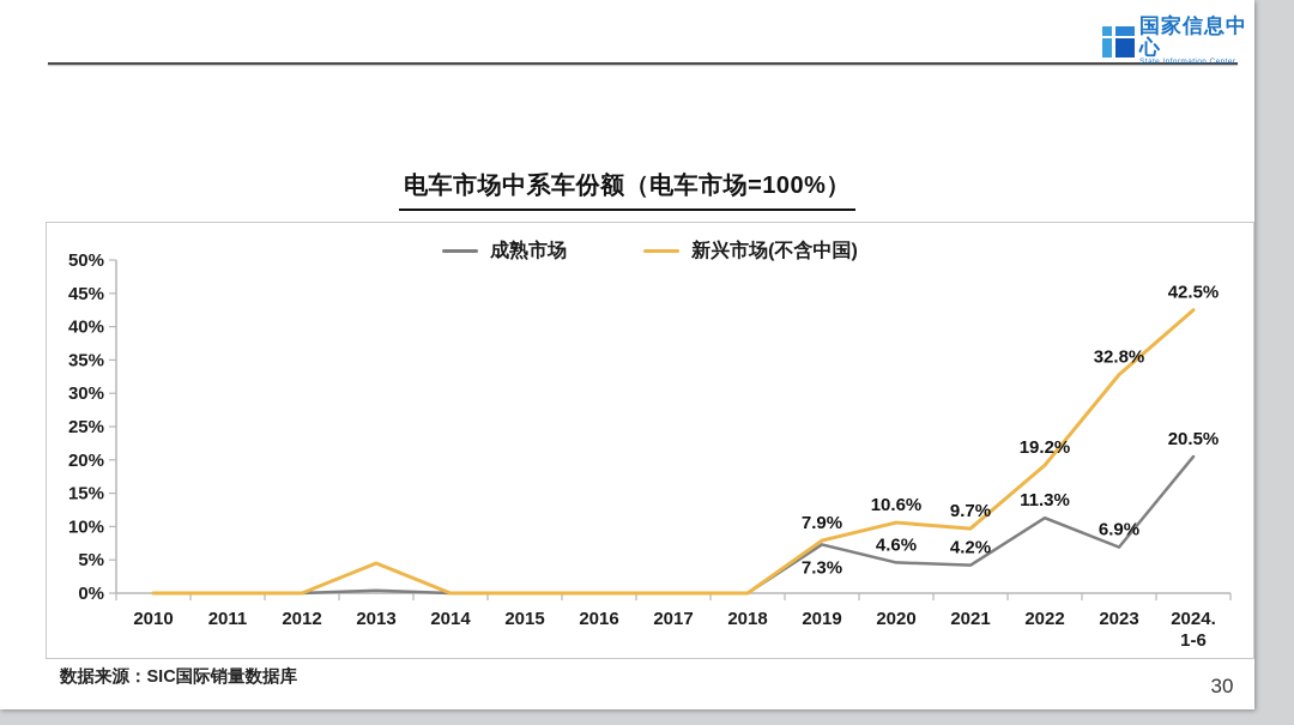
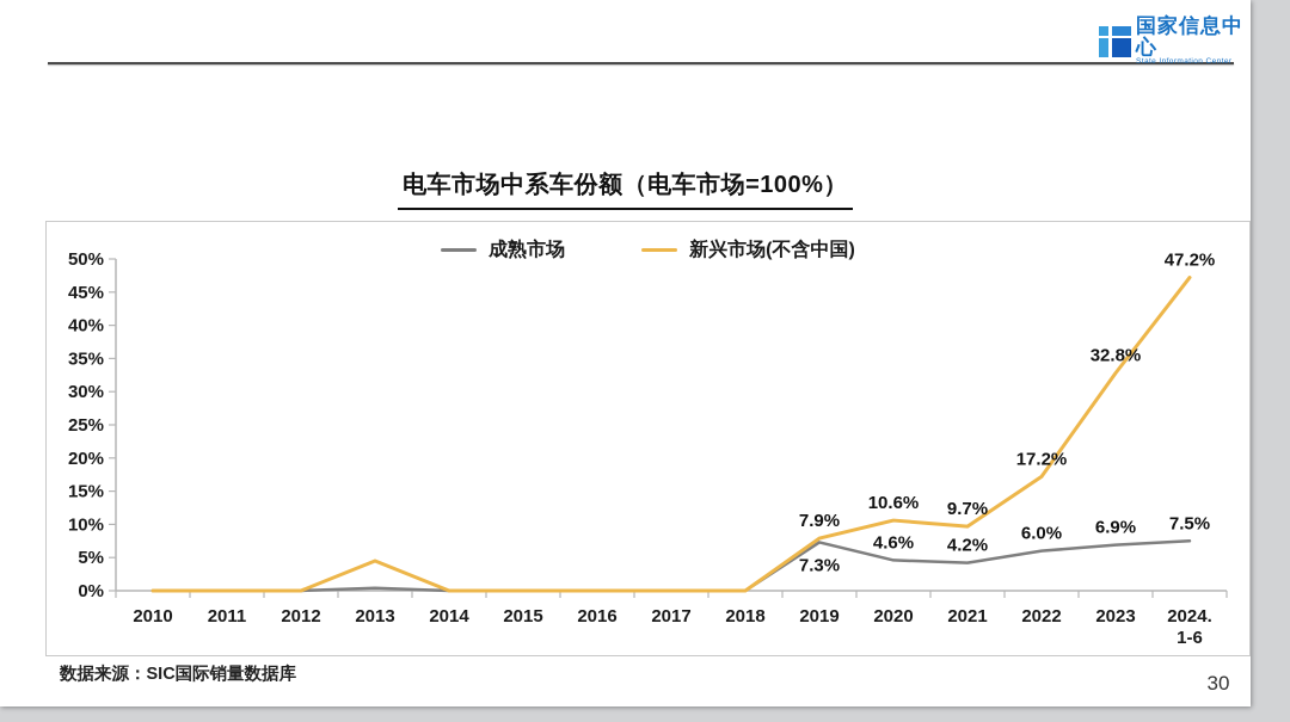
成熟市场/2022: 11.3% -> 6.0%
新兴市场(不含中国)/2022: 19.2% -> 17.2%
成熟市场/2024. 1-6: 20.5% -> 7.5%
新兴市场(不含中国)/2024. 1-6: 42.5% -> 47.2%
